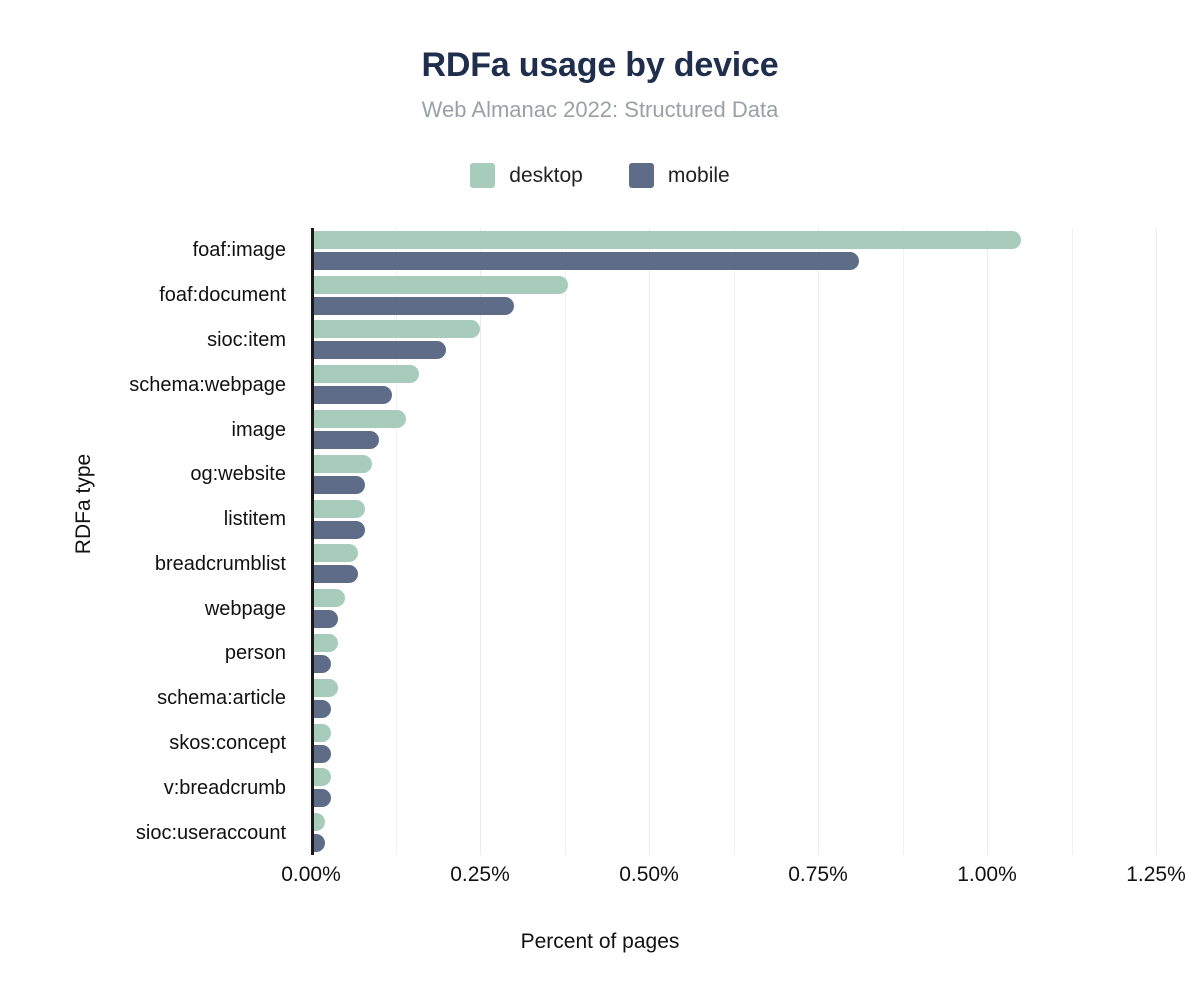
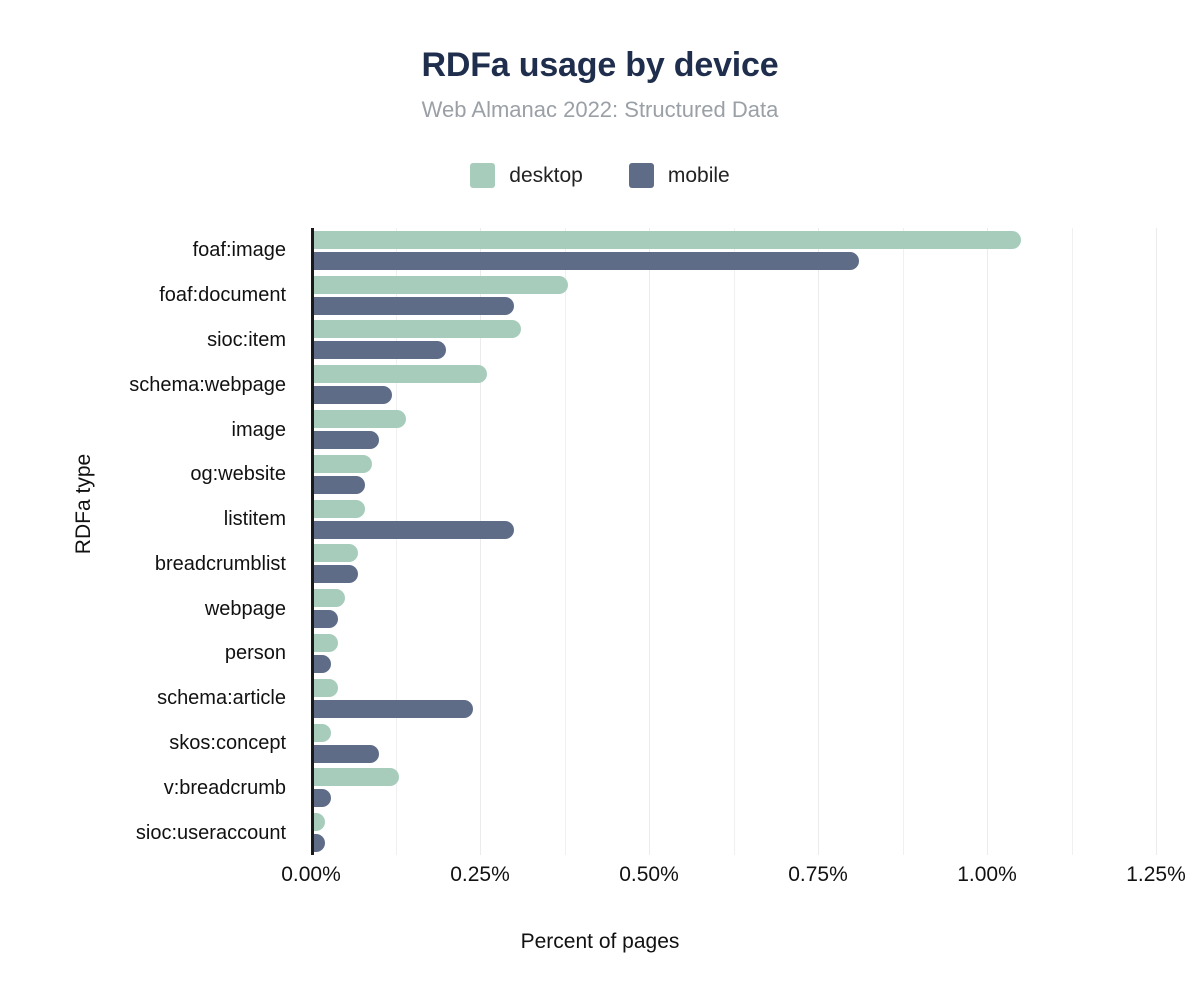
desktop/sioc:item: 0.25% -> 0.31%
desktop/schema:webpage: 0.16% -> 0.26%
mobile/listitem: 0.08% -> 0.30%
mobile/schema:article: 0.03% -> 0.24%
mobile/skos:concept: 0.03% -> 0.10%
desktop/v:breadcrumb: 0.03% -> 0.13%
